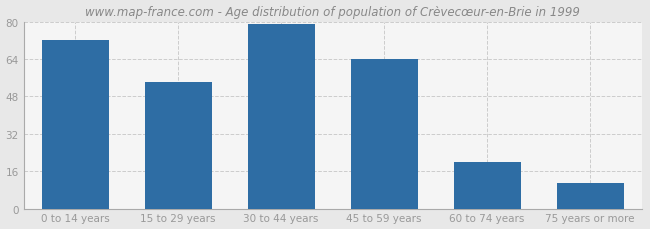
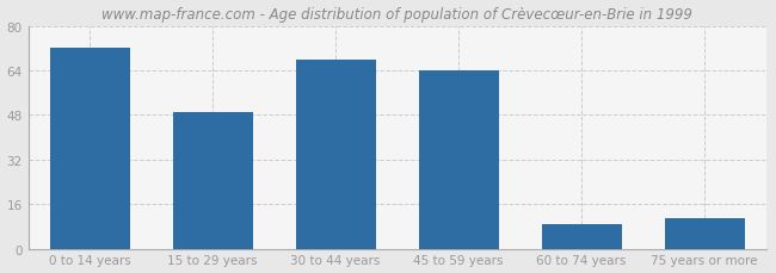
15 to 29 years: 54 -> 49
30 to 44 years: 79 -> 68
60 to 74 years: 20 -> 9
